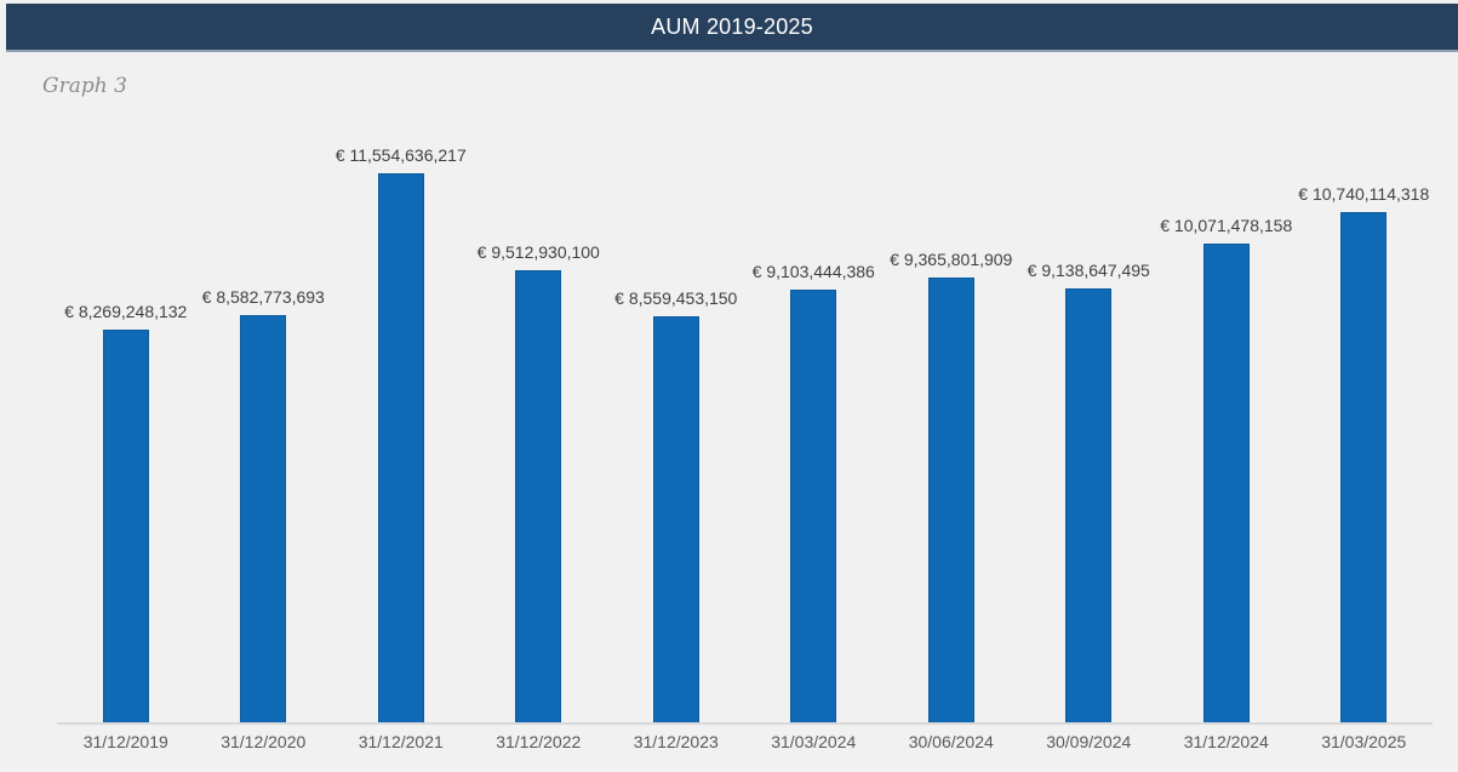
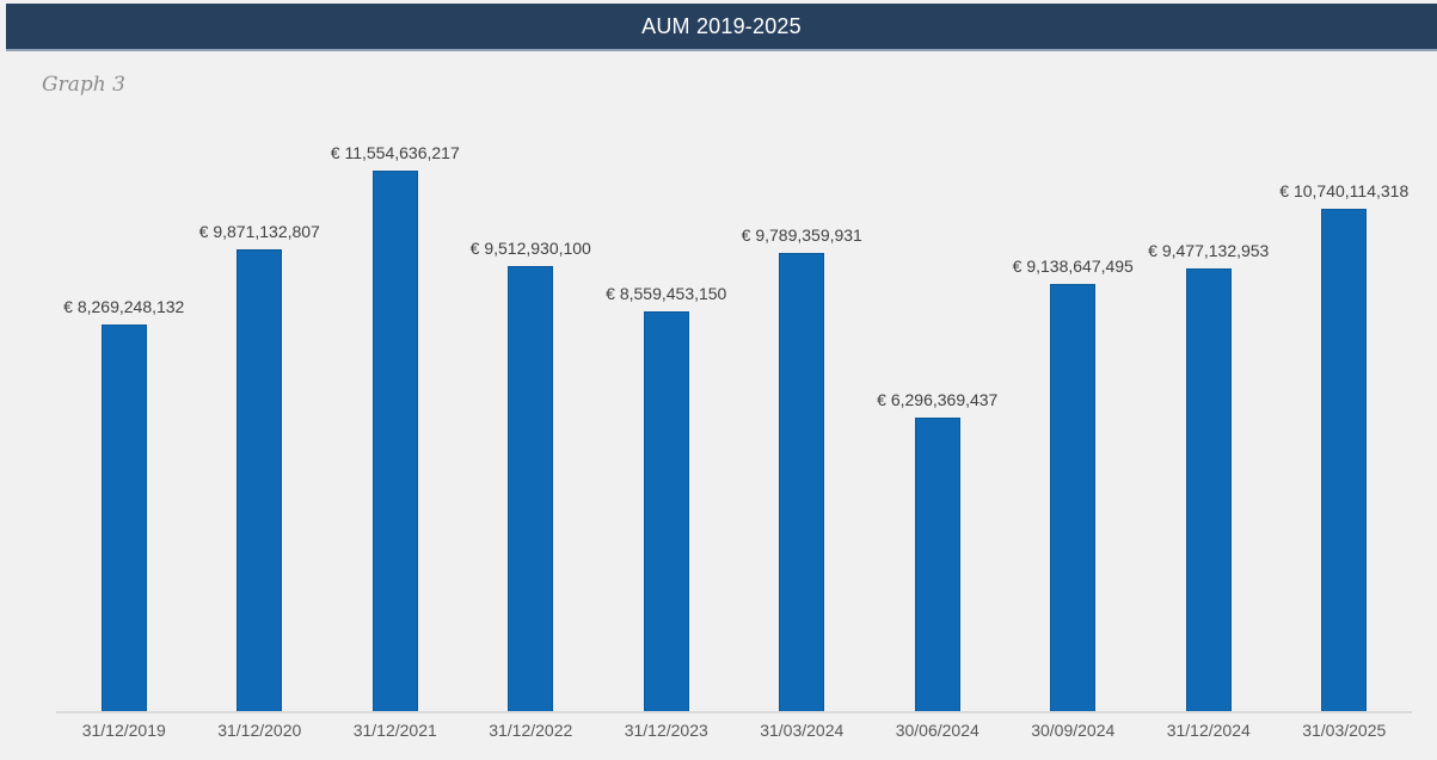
31/12/2020: 8,582,773,693 -> 9,871,132,807
31/03/2024: 9,103,444,386 -> 9,789,359,931
30/06/2024: 9,365,801,909 -> 6,296,369,437
31/12/2024: 10,071,478,158 -> 9,477,132,953
